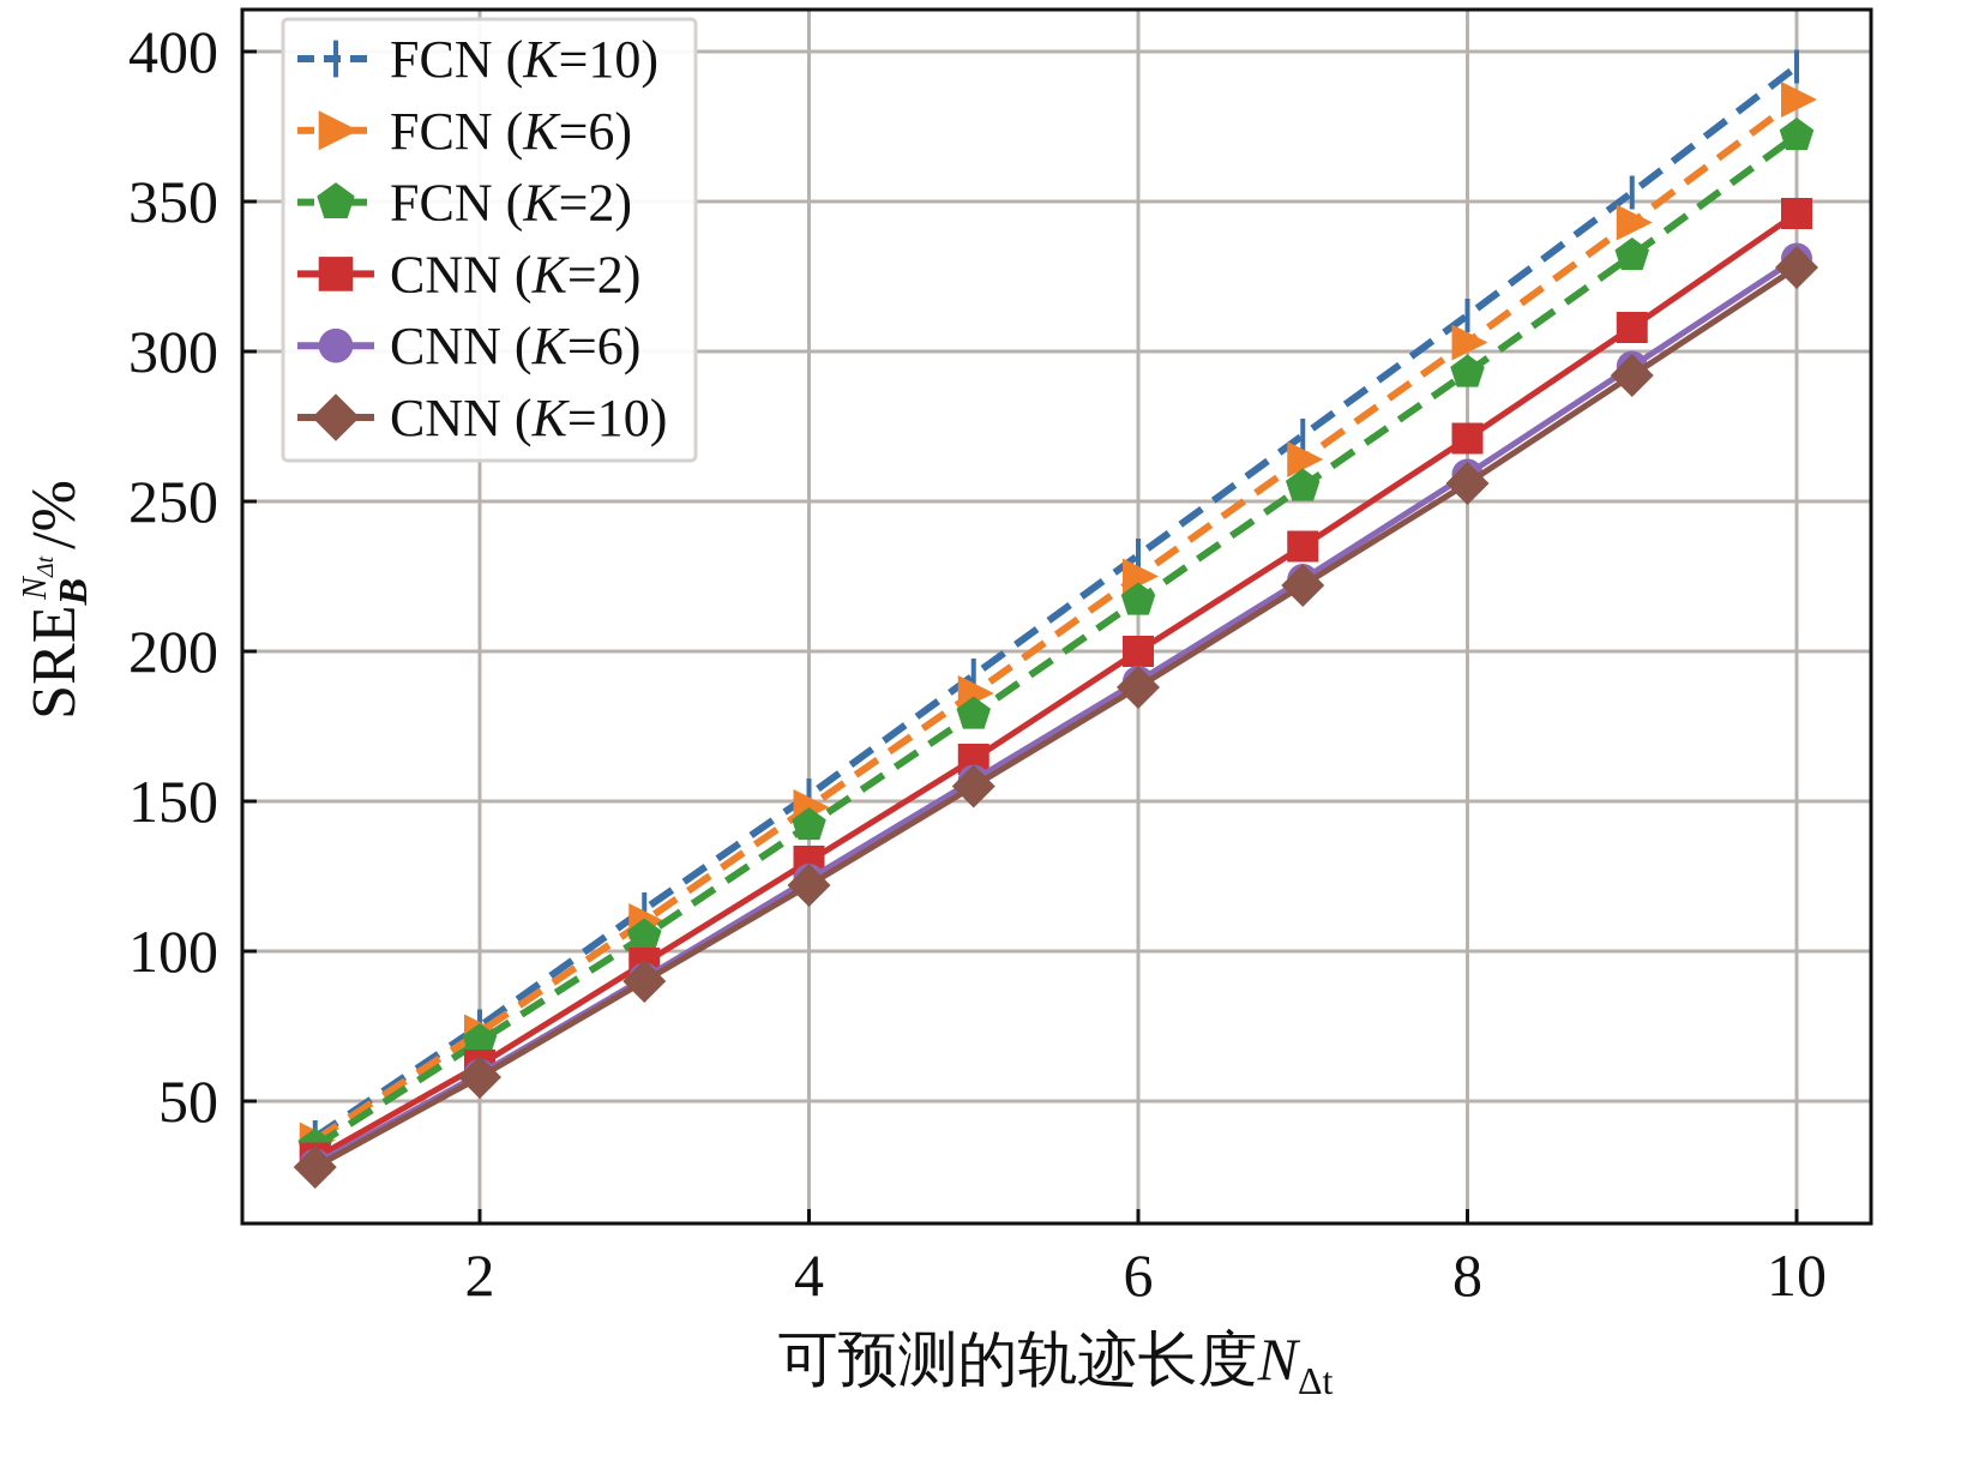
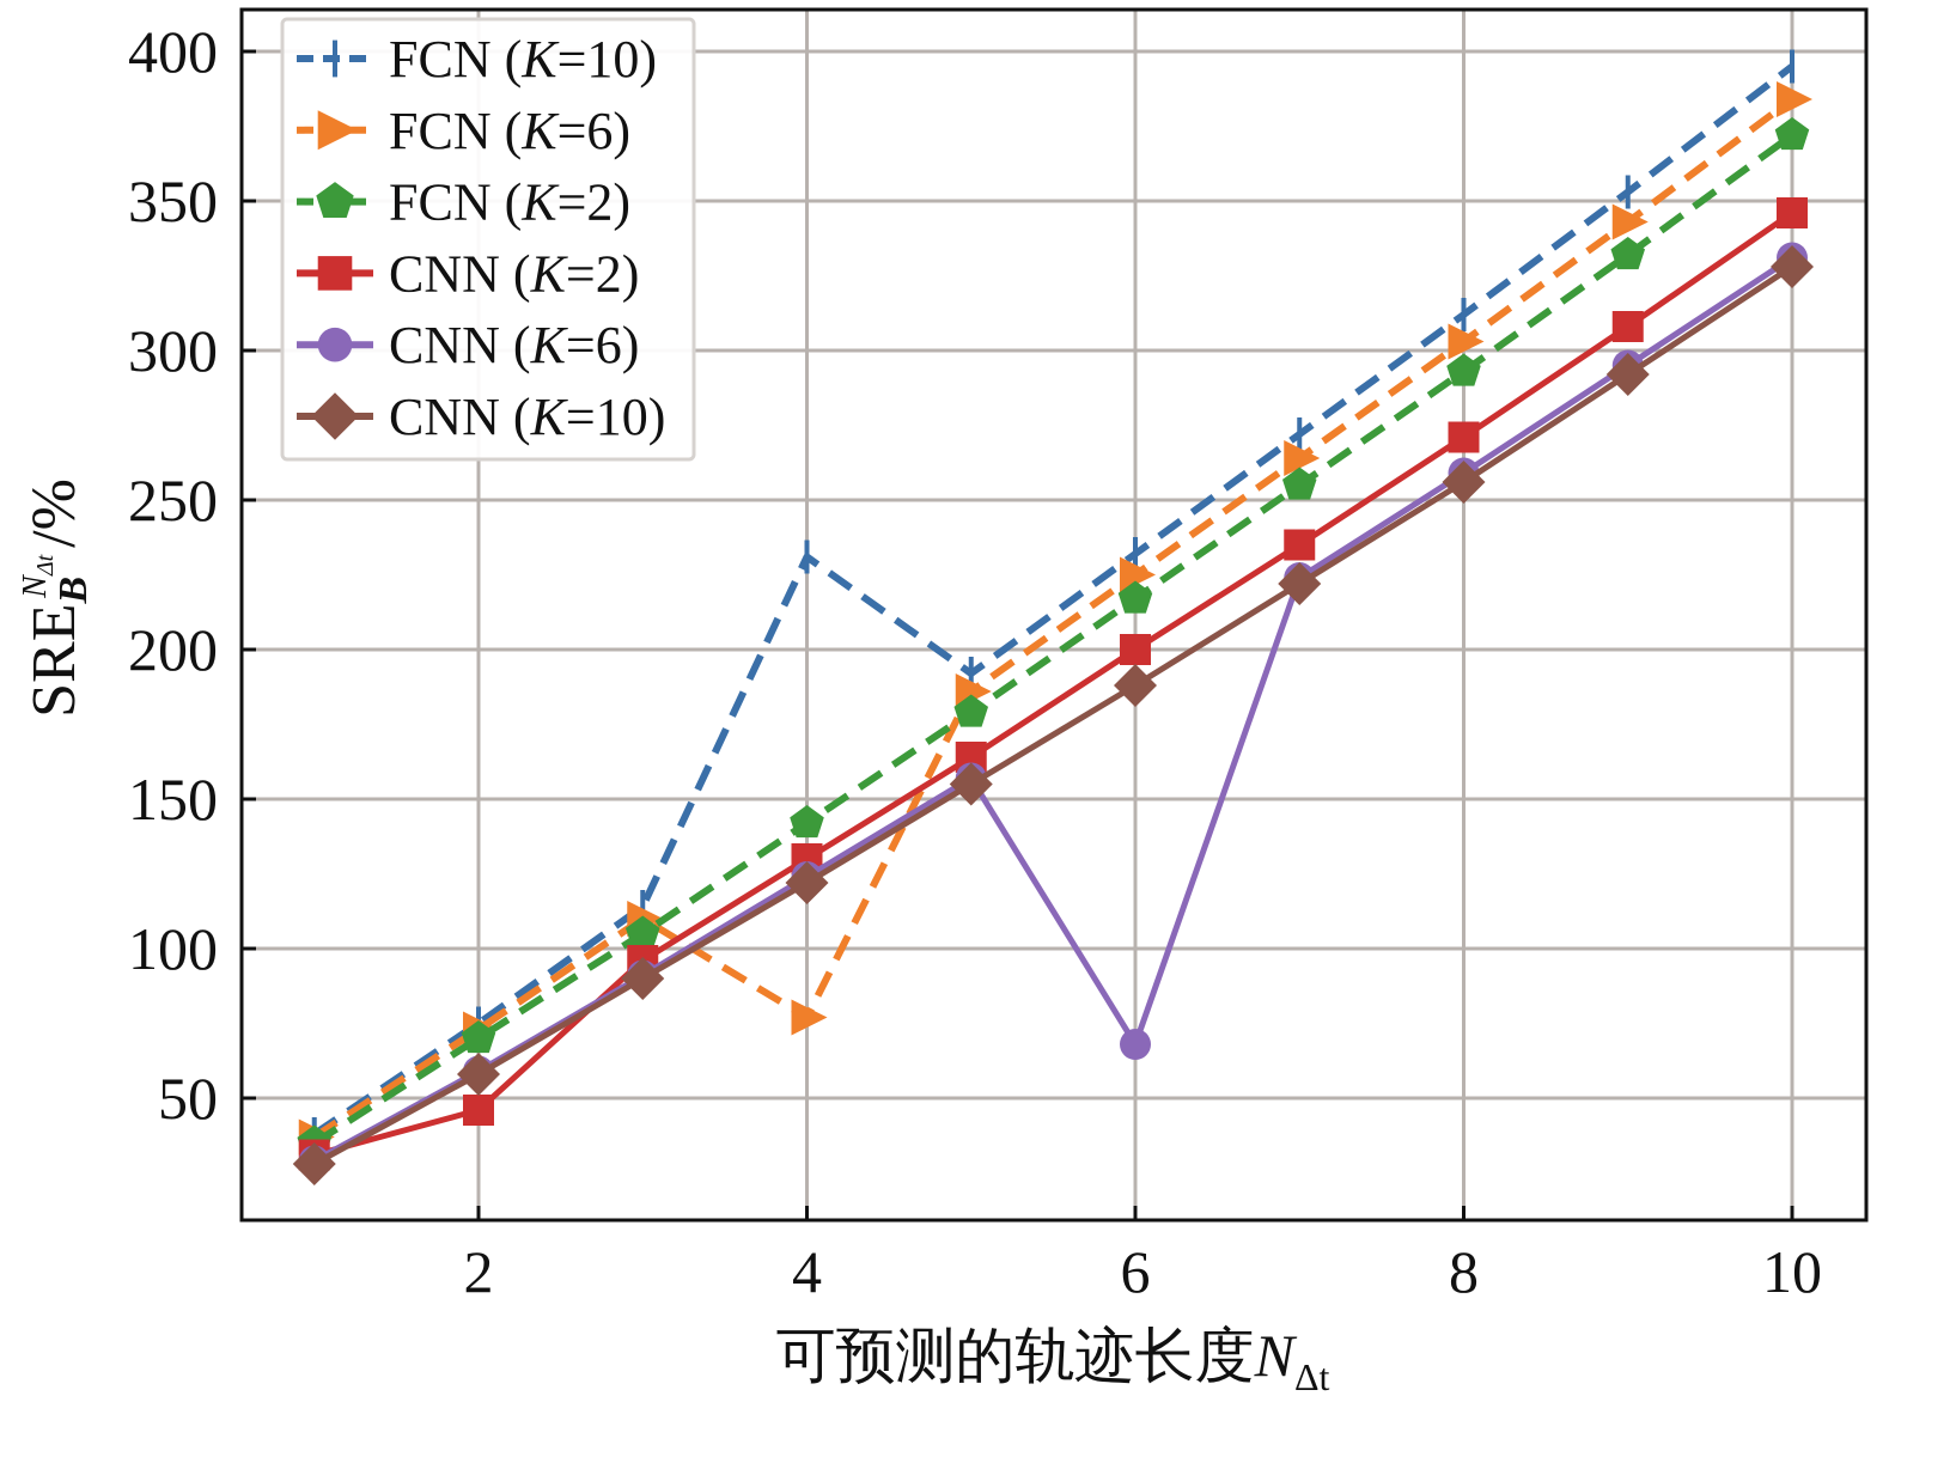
CNN (K=2)/2: 62 -> 46
FCN (K=10)/4: 152 -> 231
FCN (K=6)/4: 148 -> 77
CNN (K=6)/6: 190 -> 68
